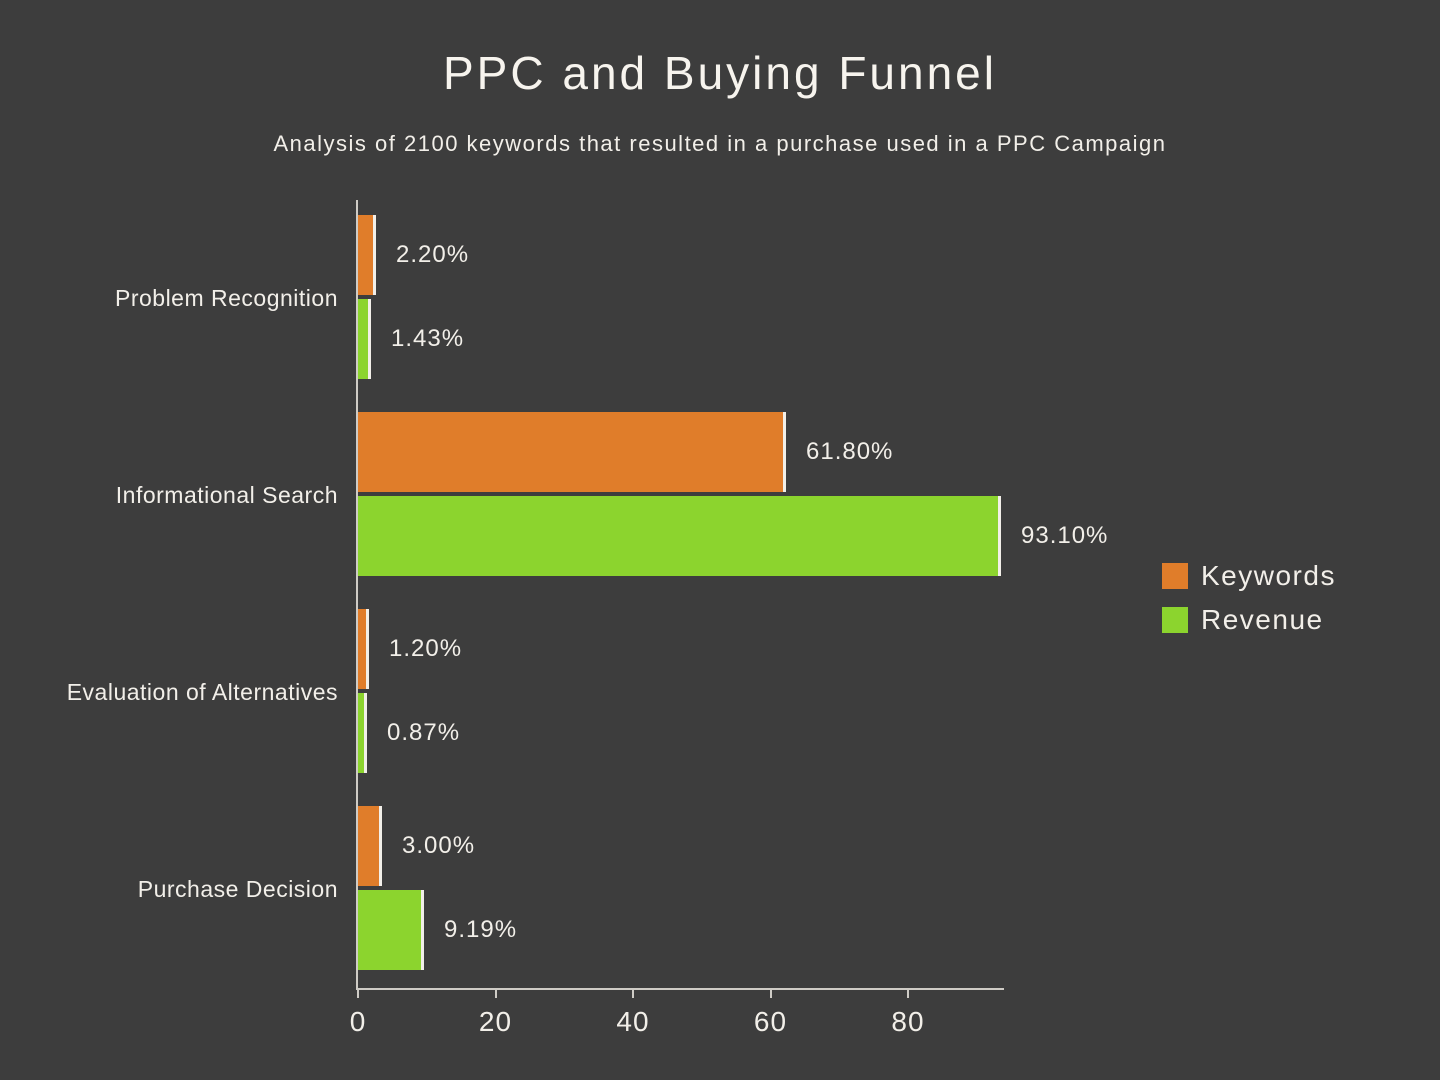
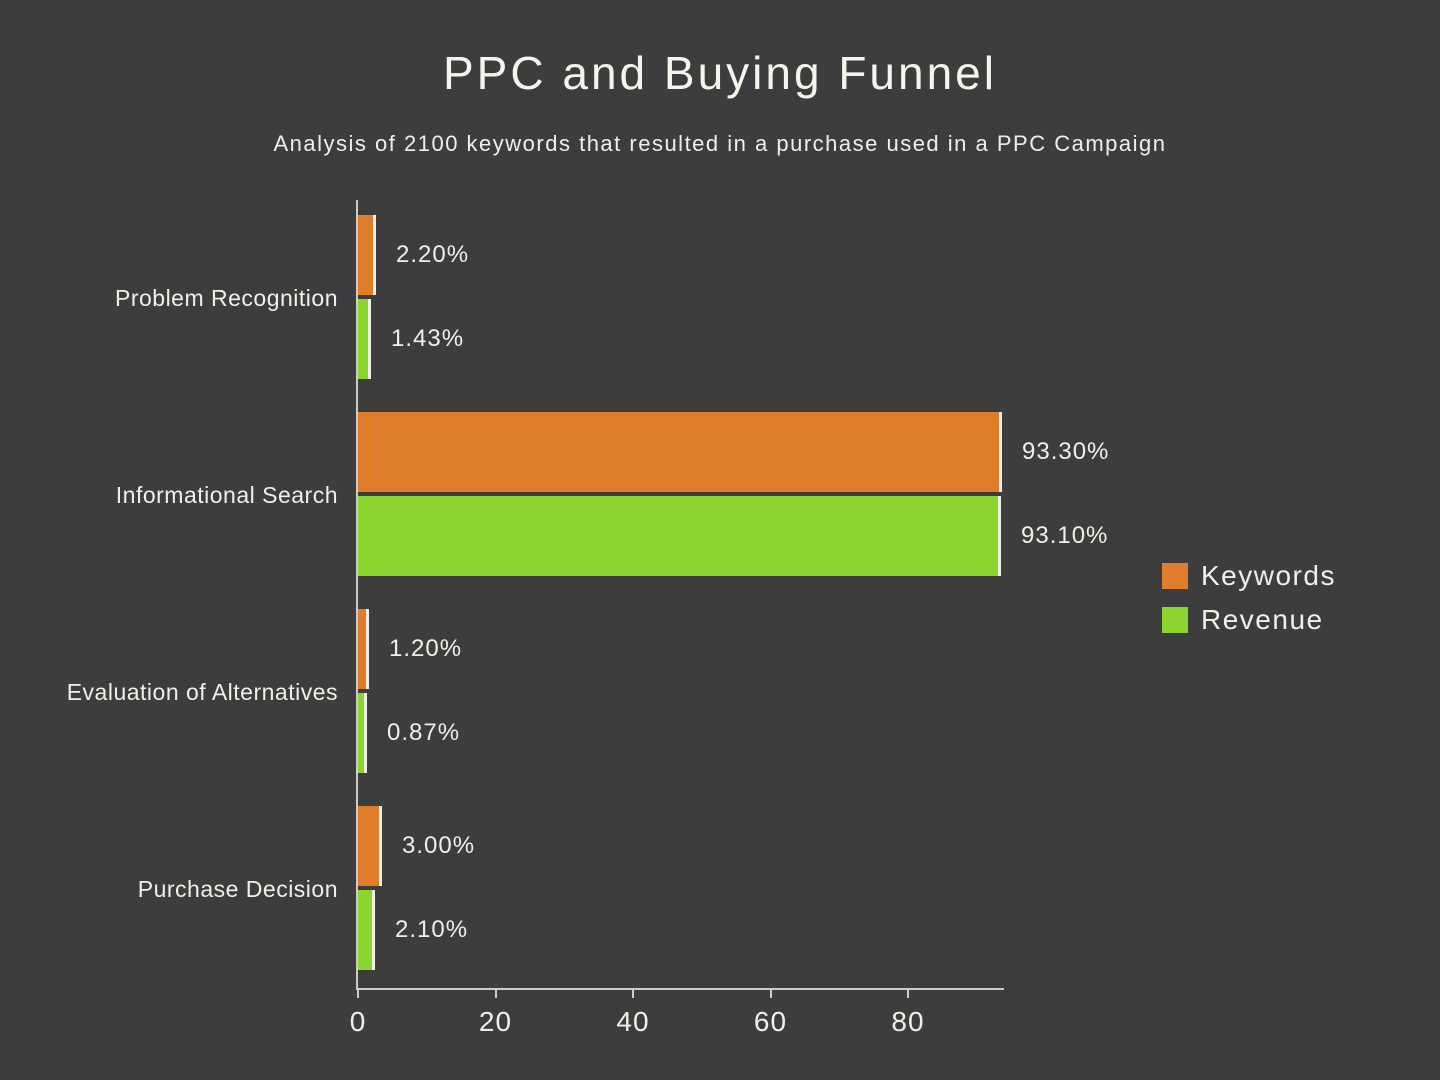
Keywords/Informational Search: 61.80% -> 93.30%
Revenue/Purchase Decision: 9.19% -> 2.10%
